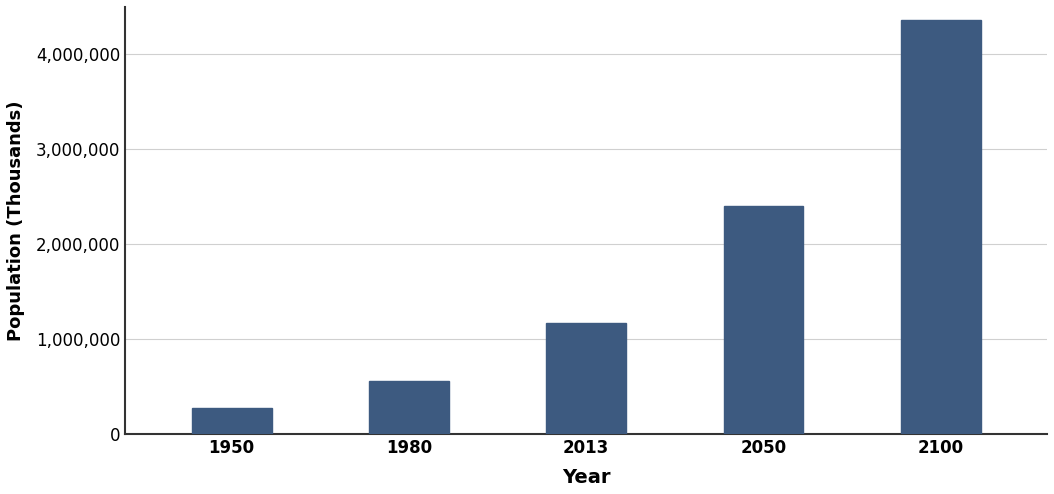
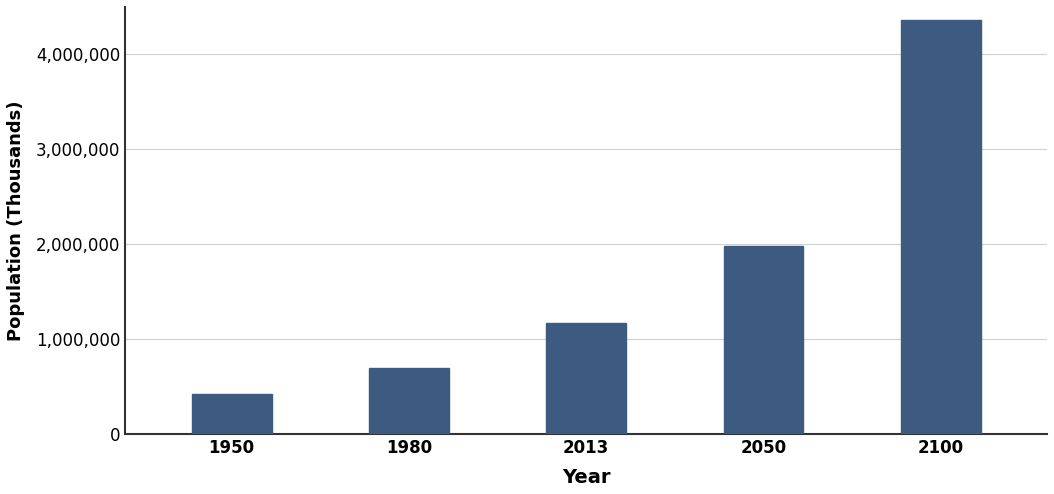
1950: 280,000 -> 420,000
1980: 550,000 -> 700,000
2050: 2,400,000 -> 1,980,000
